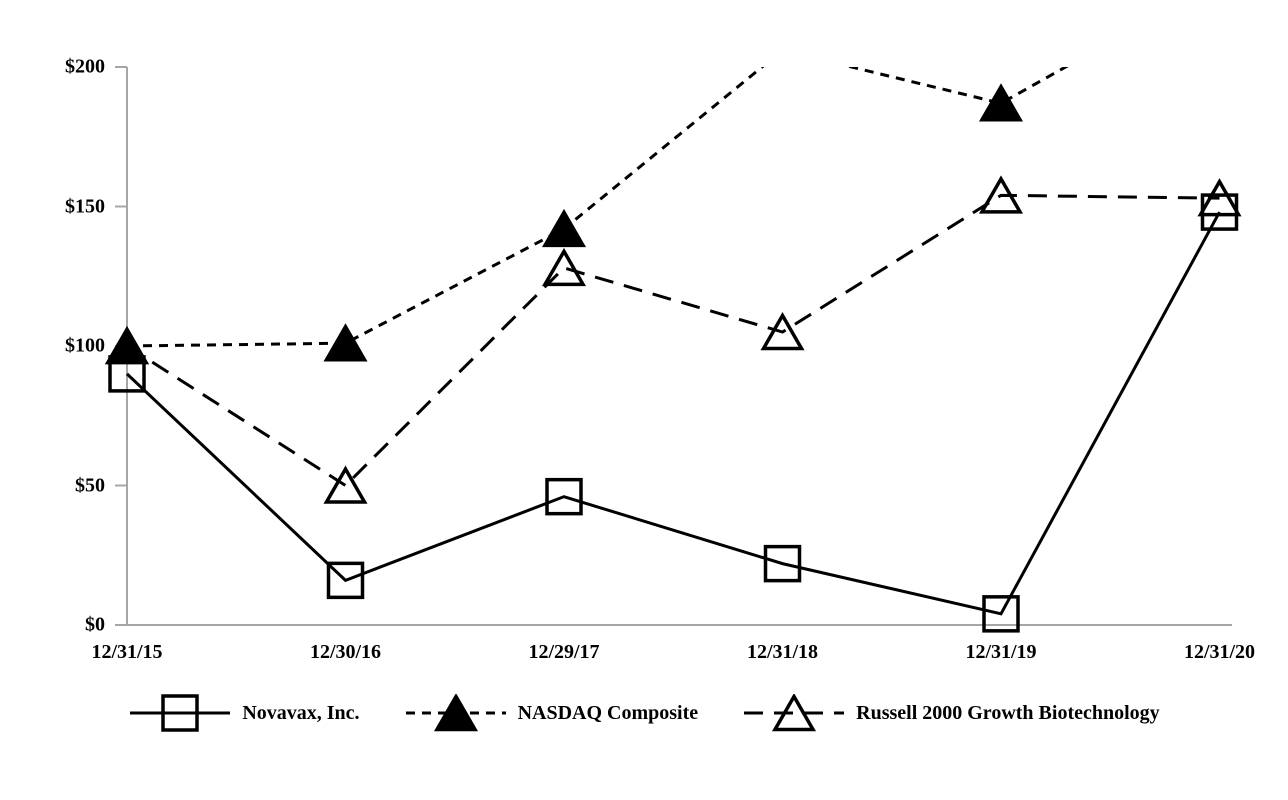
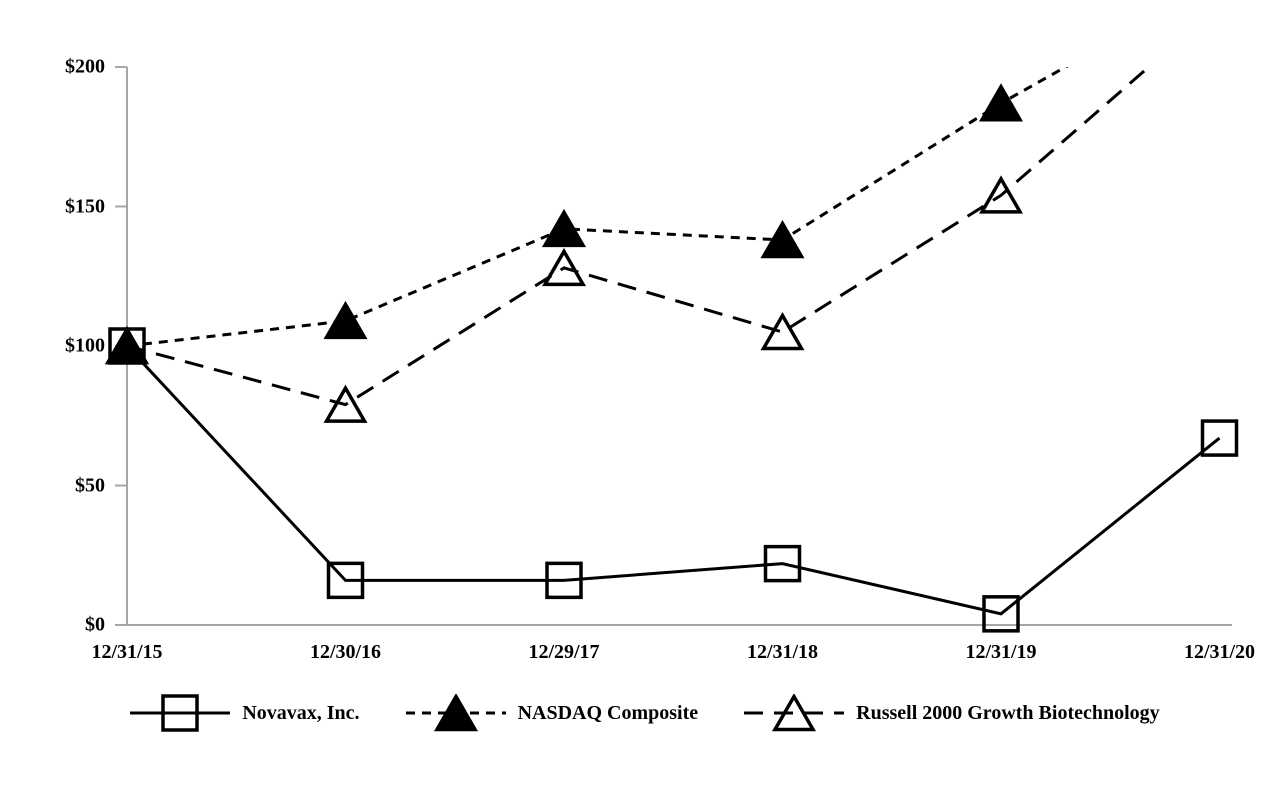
Novavax, Inc./12/31/15: $90 -> $100
NASDAQ Composite/12/30/16: $101 -> $109
Russell 2000 Growth Biotechnology/12/30/16: $50 -> $79
Novavax, Inc./12/29/17: $46 -> $16
NASDAQ Composite/12/31/18: $206 -> $138
Novavax, Inc./12/31/20: $148 -> $67
Russell 2000 Growth Biotechnology/12/31/20: $153 -> $222
